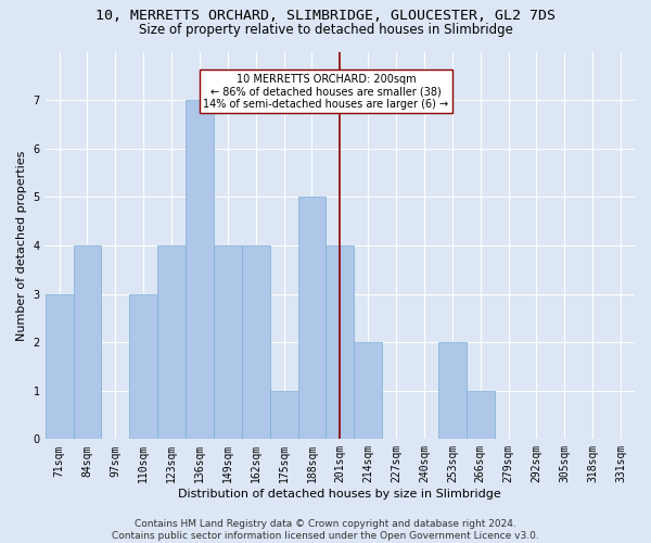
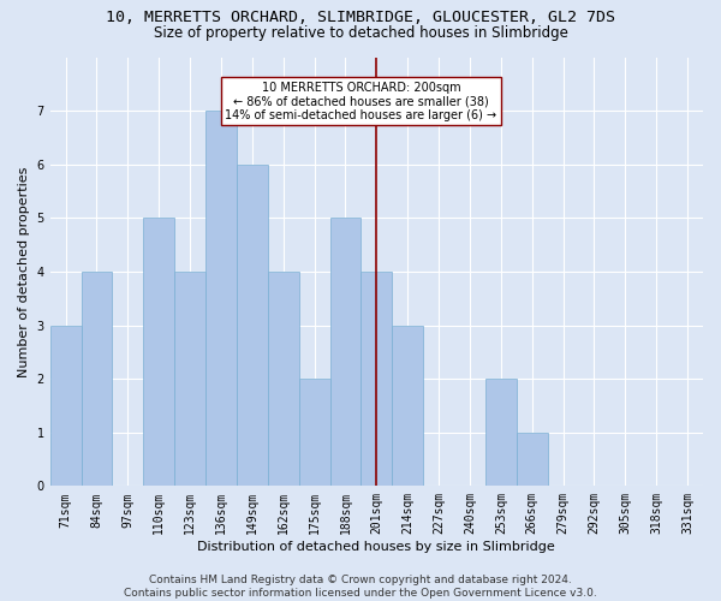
110sqm: 3 -> 5
149sqm: 4 -> 6
175sqm: 1 -> 2
214sqm: 2 -> 3
